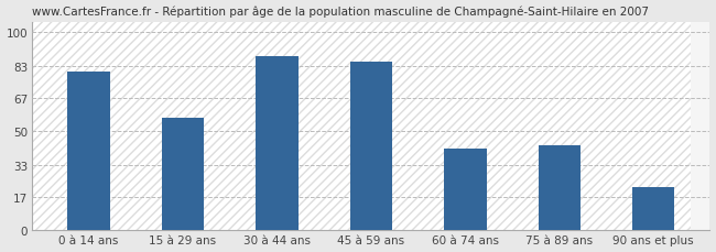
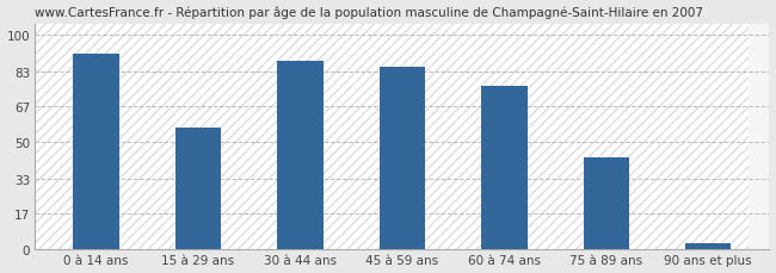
0 à 14 ans: 80 -> 91
60 à 74 ans: 41 -> 76
90 ans et plus: 22 -> 3
